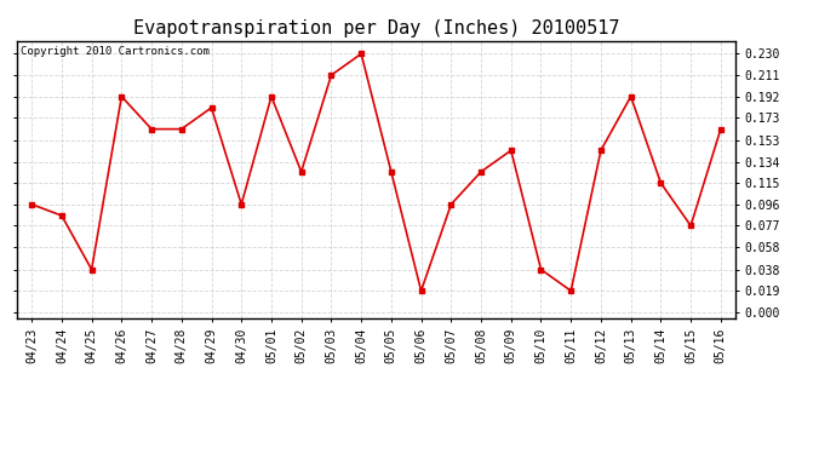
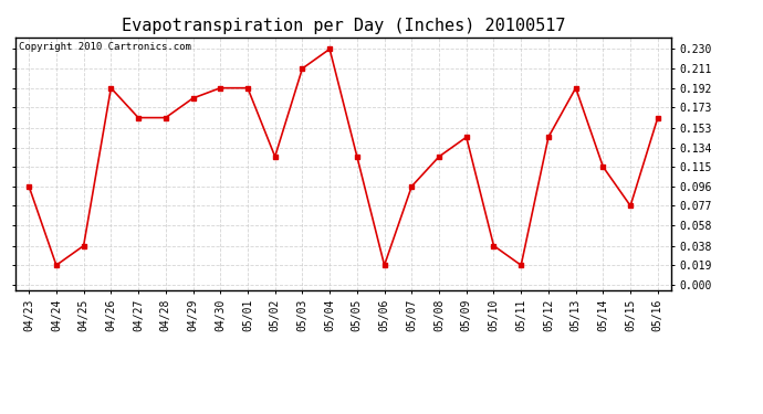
04/24: 0.086 -> 0.019
04/30: 0.096 -> 0.192
